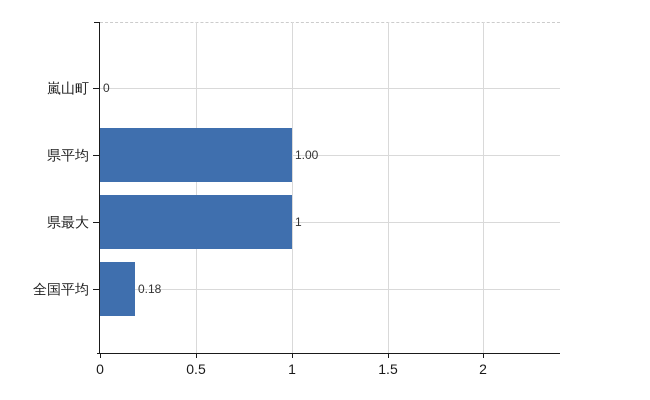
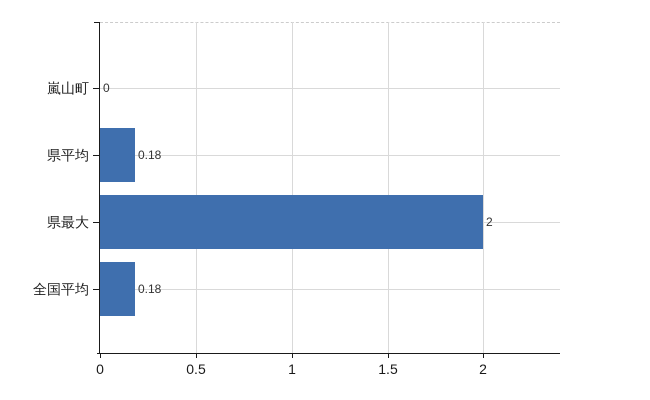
県平均: 1.00 -> 0.18
県最大: 1 -> 2
